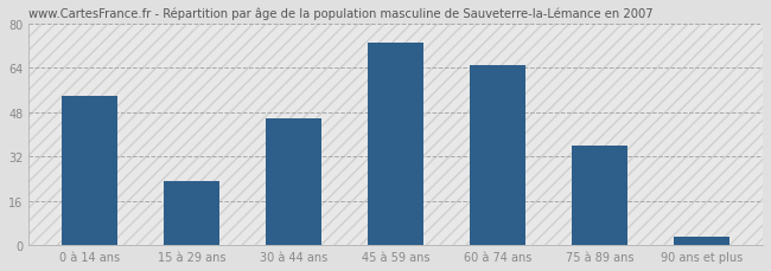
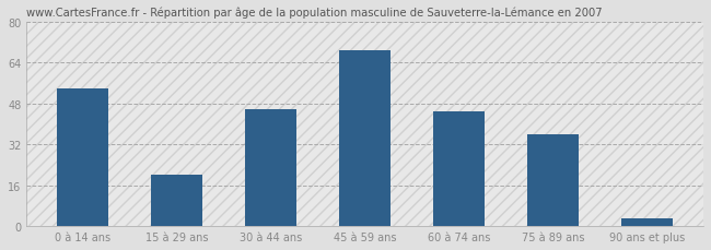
15 à 29 ans: 23 -> 20
45 à 59 ans: 73 -> 69
60 à 74 ans: 65 -> 45
